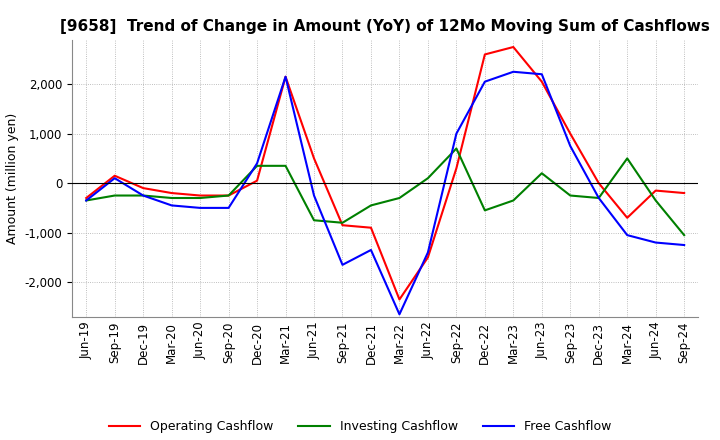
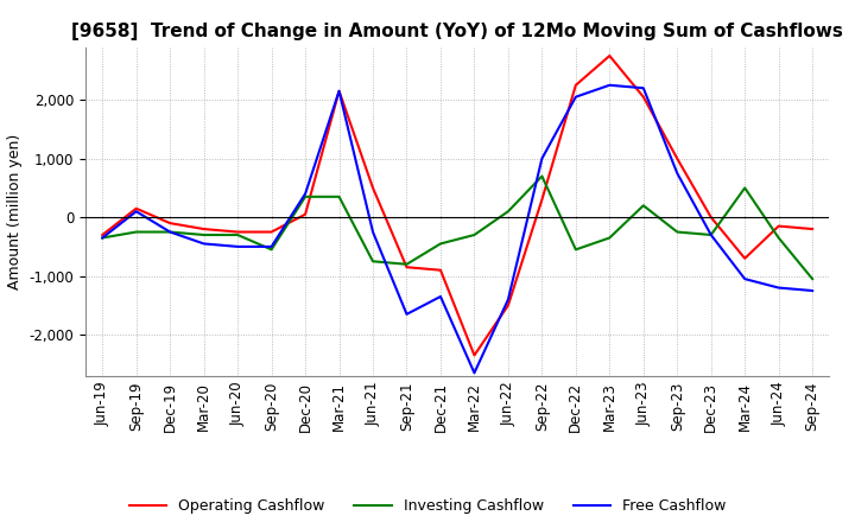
Investing Cashflow/Sep-20: -250 -> -550
Operating Cashflow/Dec-22: 2,600 -> 2,250
